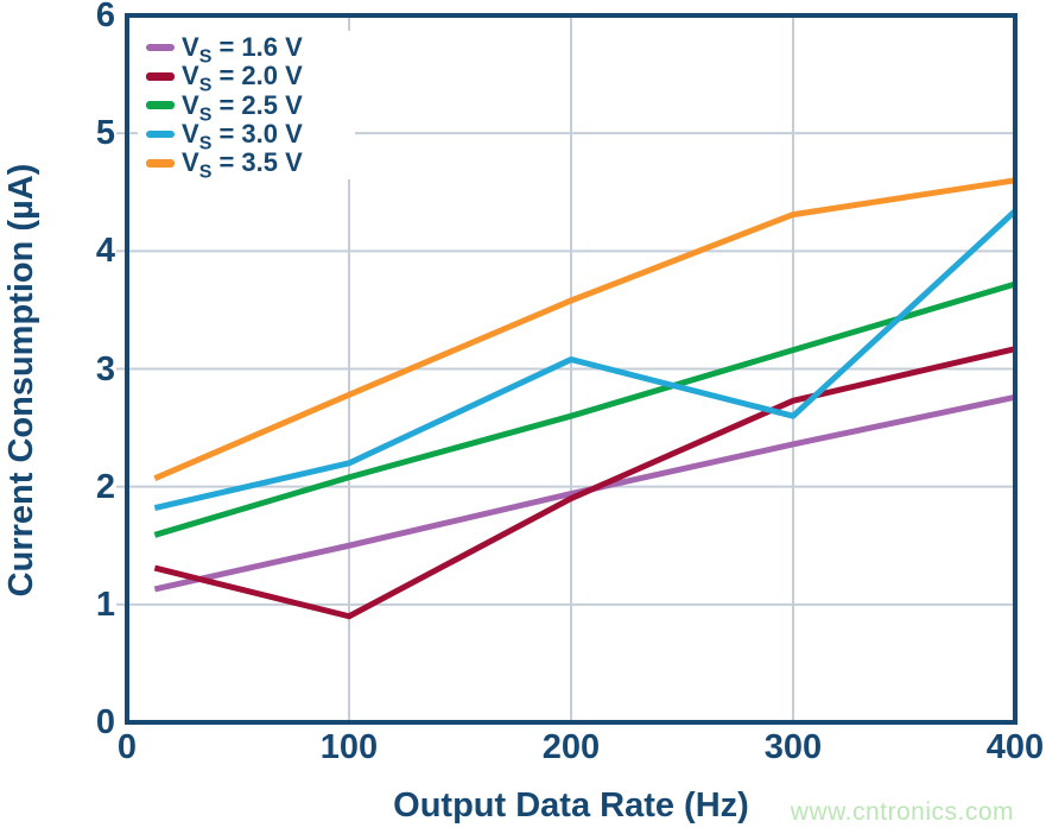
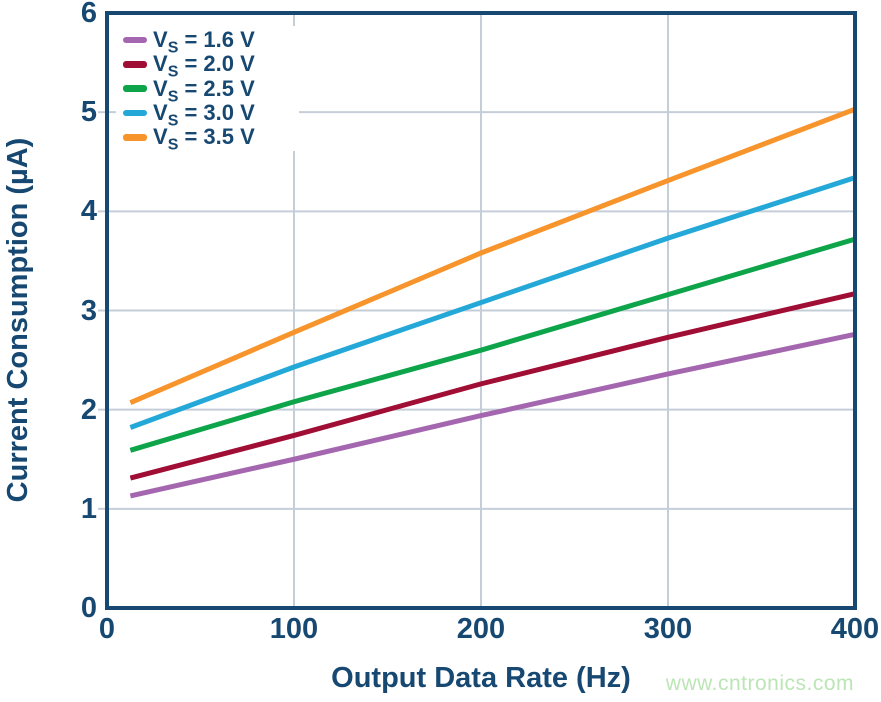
VS = 2.0 V/100: 0.9 -> 1.7
VS = 3.0 V/100: 2.2 -> 2.4
VS = 2.0 V/200: 1.9 -> 2.3
VS = 3.0 V/300: 2.6 -> 3.7
VS = 3.5 V/400: 4.6 -> 5.0
